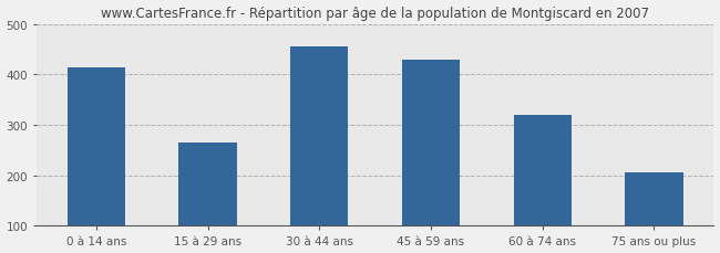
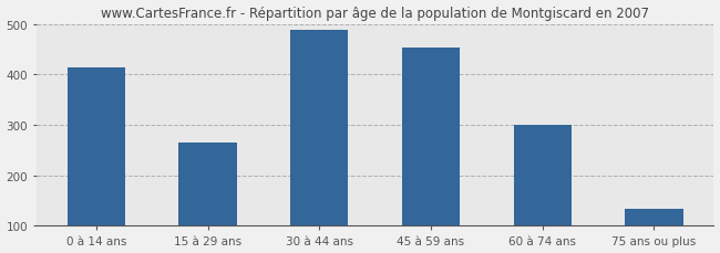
30 à 44 ans: 455 -> 487
45 à 59 ans: 430 -> 453
60 à 74 ans: 320 -> 301
75 ans ou plus: 205 -> 133
